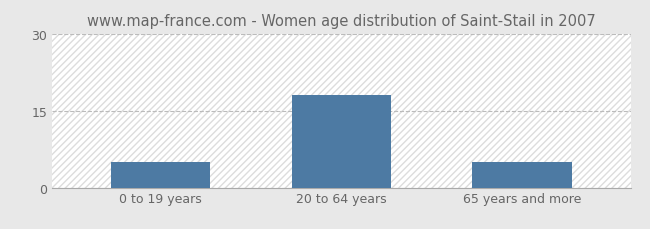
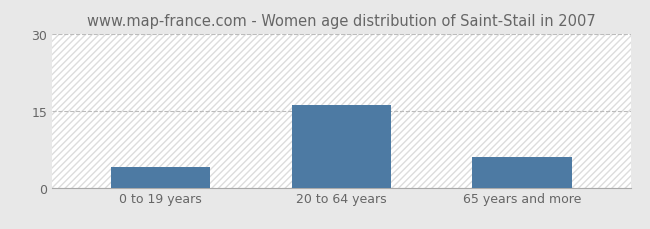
0 to 19 years: 5 -> 4
20 to 64 years: 18 -> 16
65 years and more: 5 -> 6
